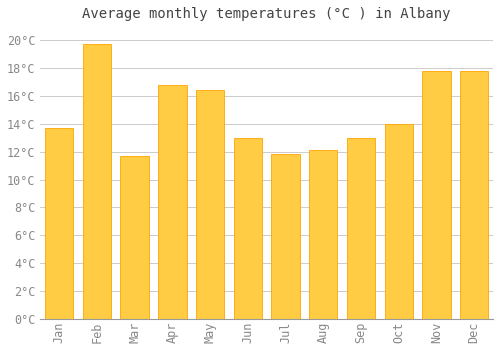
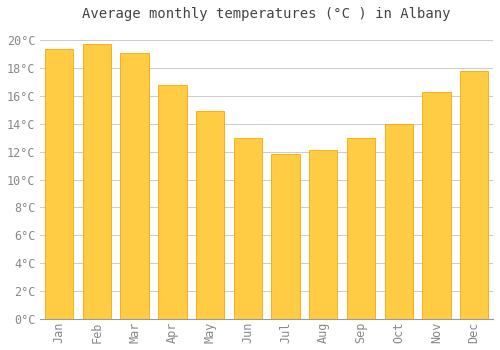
Jan: 13.7°C -> 19.4°C
Mar: 11.7°C -> 19.1°C
May: 16.4°C -> 14.9°C
Nov: 17.8°C -> 16.3°C
